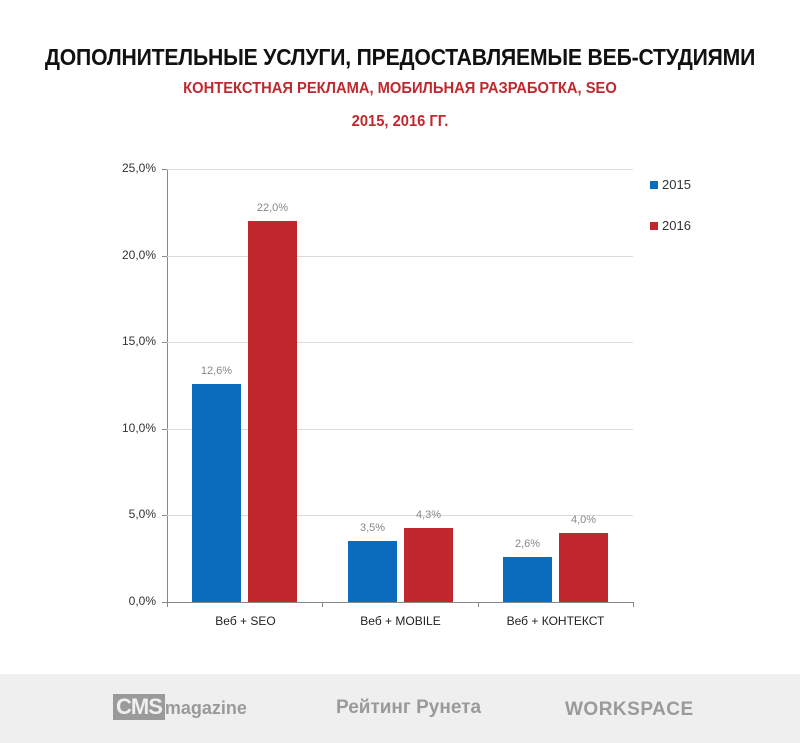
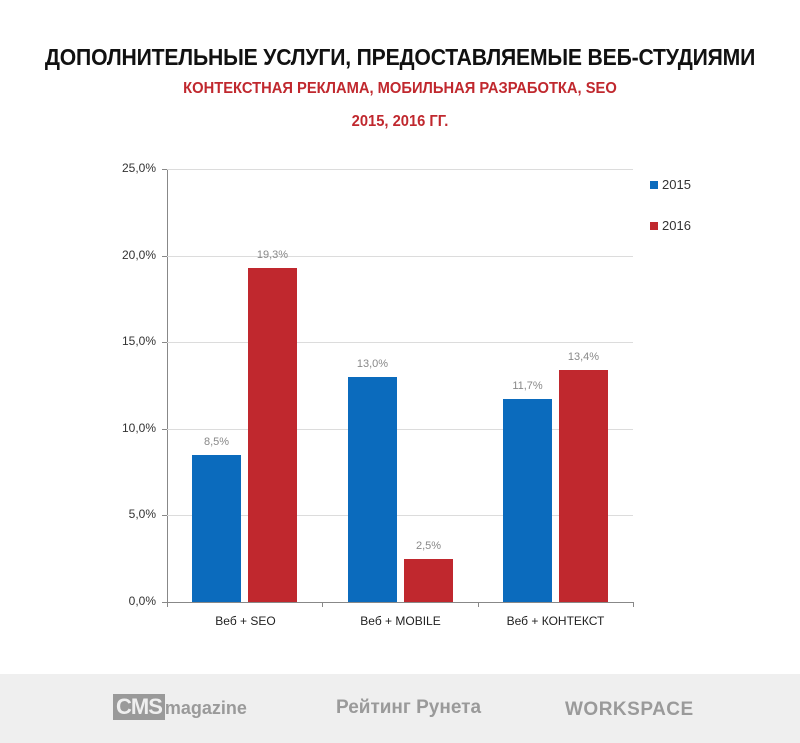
2015/Веб + SEO: 12,6% -> 8,5%
2016/Веб + SEO: 22,0% -> 19,3%
2015/Веб + MOBILE: 3,5% -> 13,0%
2016/Веб + MOBILE: 4,3% -> 2,5%
2015/Веб + КОНТЕКСТ: 2,6% -> 11,7%
2016/Веб + КОНТЕКСТ: 4,0% -> 13,4%
